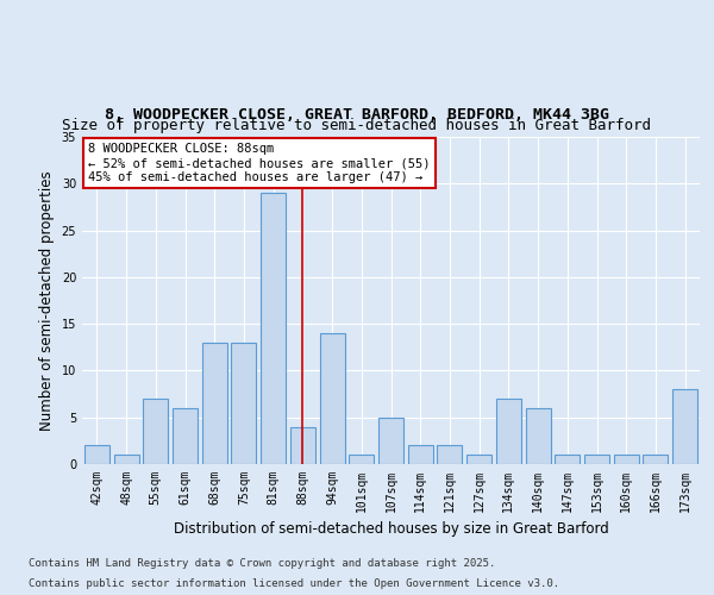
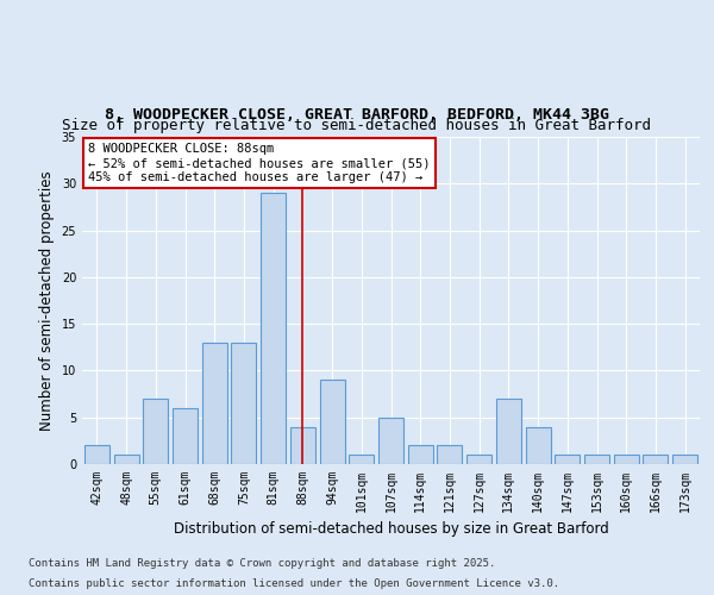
94sqm: 14 -> 9
140sqm: 6 -> 4
173sqm: 8 -> 1
